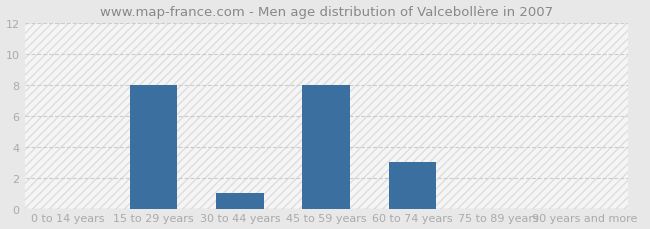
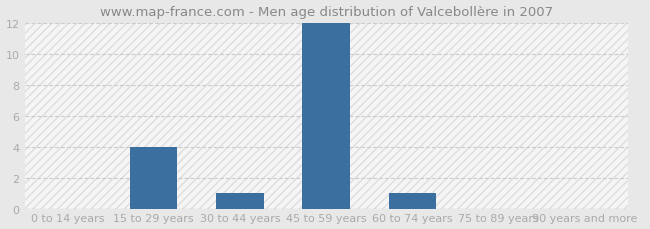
15 to 29 years: 8 -> 4
45 to 59 years: 8 -> 12
60 to 74 years: 3 -> 1
